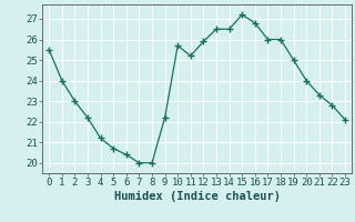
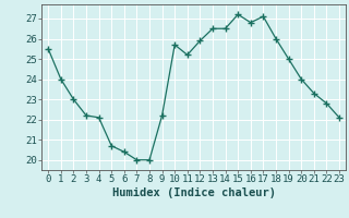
4: 21.2 -> 22.1
17: 26.0 -> 27.1
